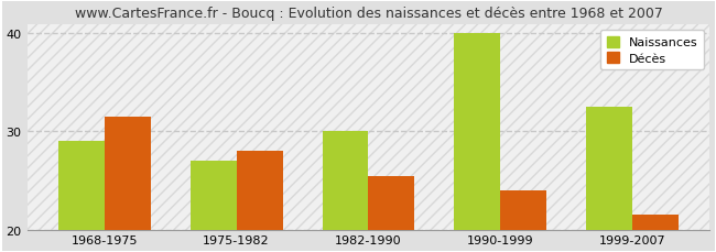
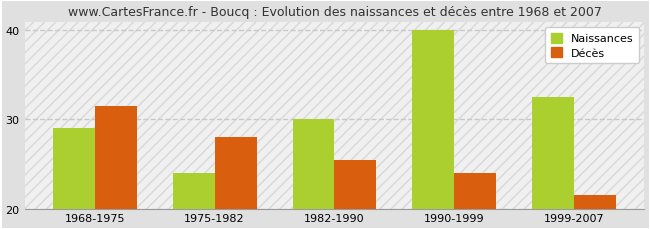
Naissances/1975-1982: 27.0 -> 24.0
